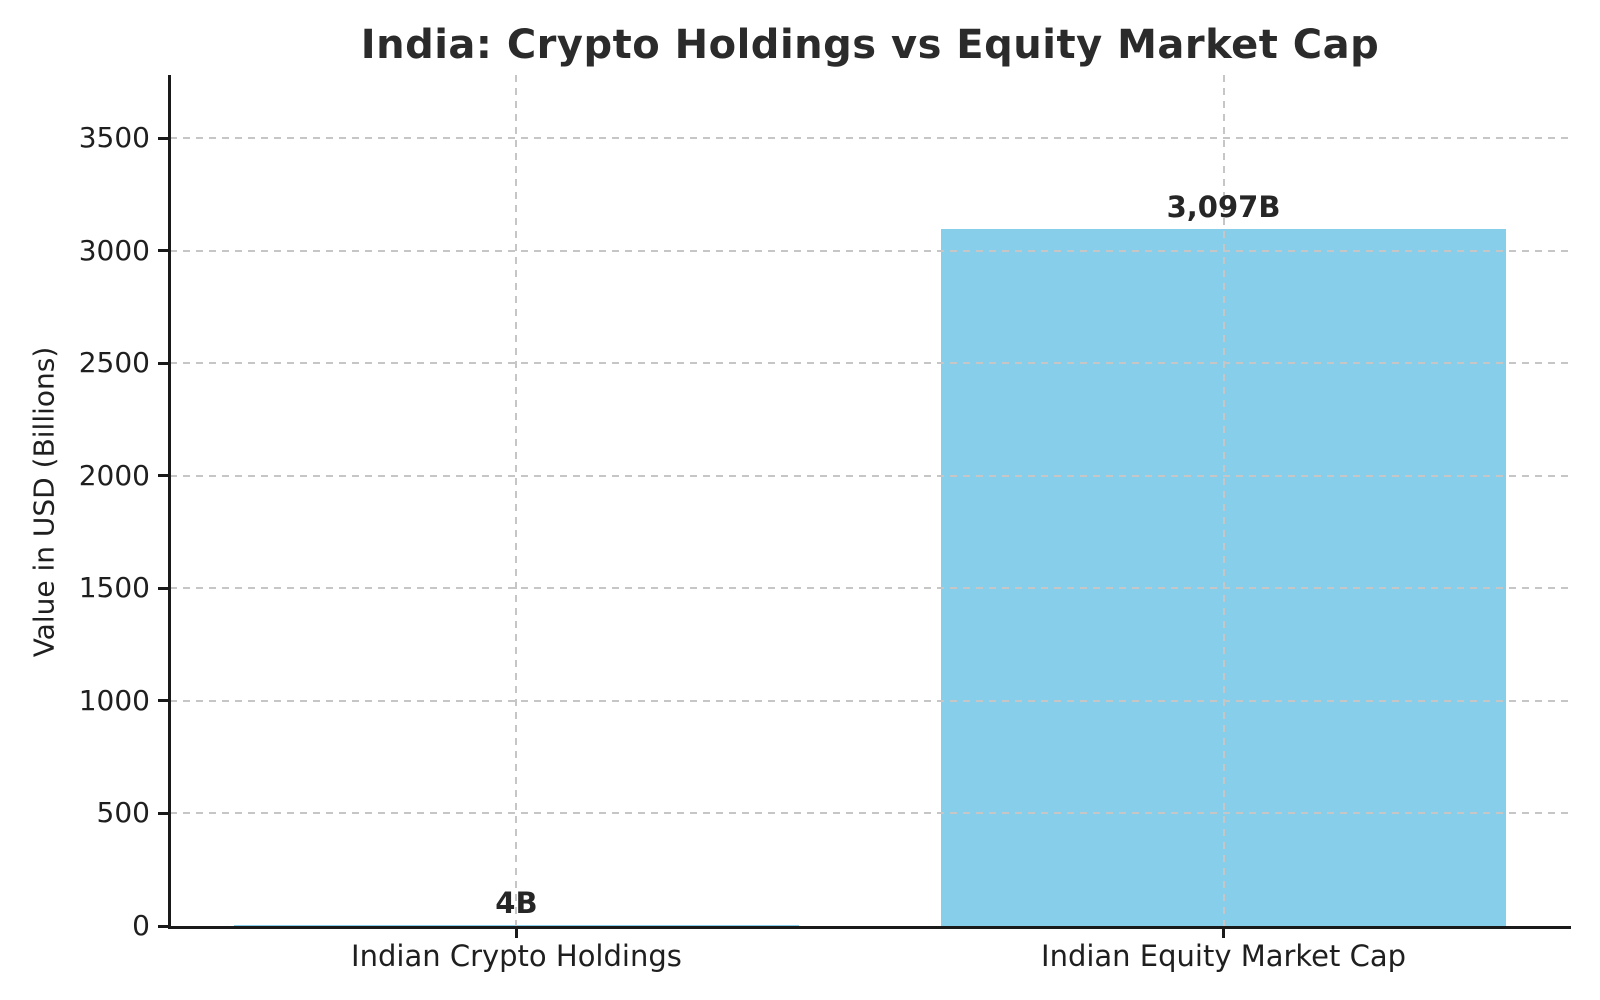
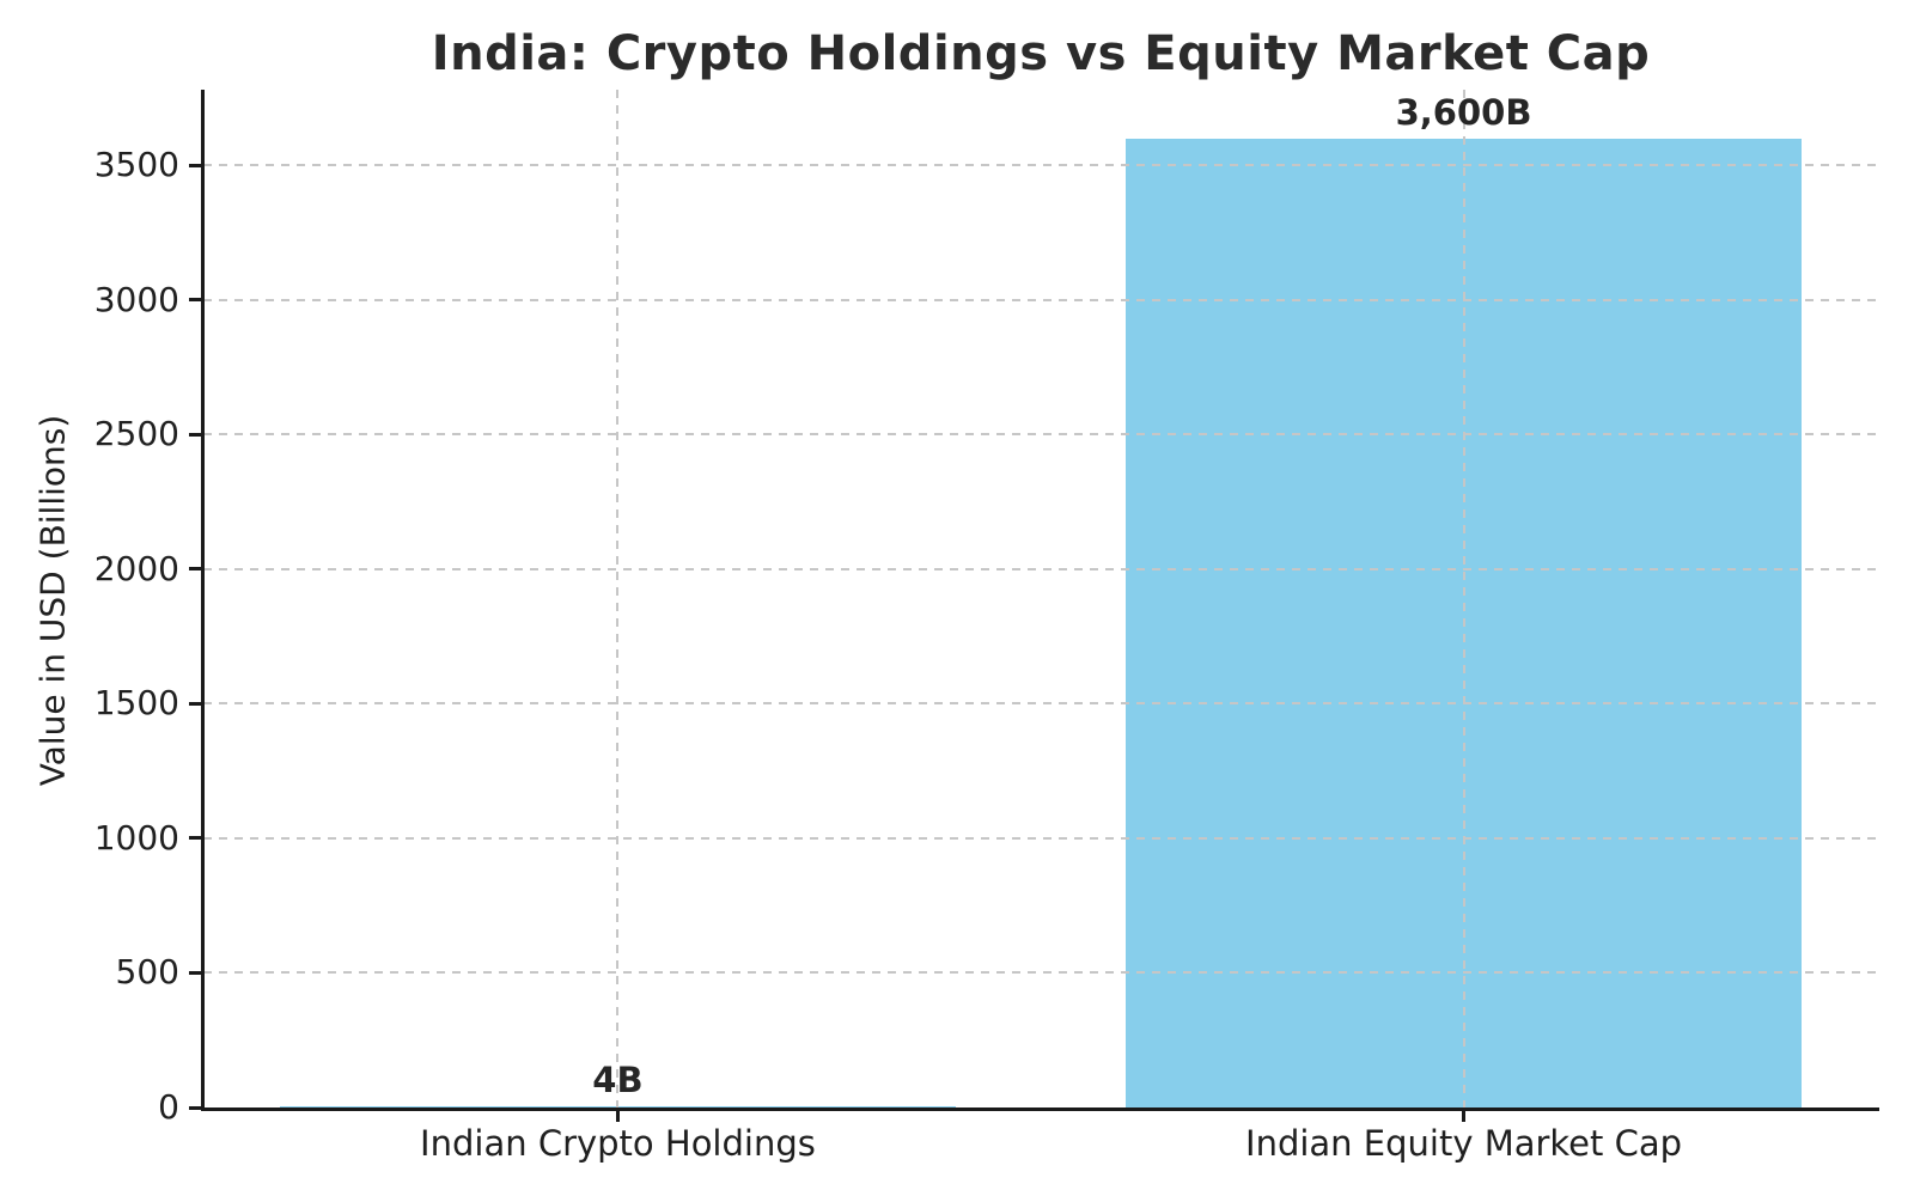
Indian Equity Market Cap: 3,097B -> 3,600B
